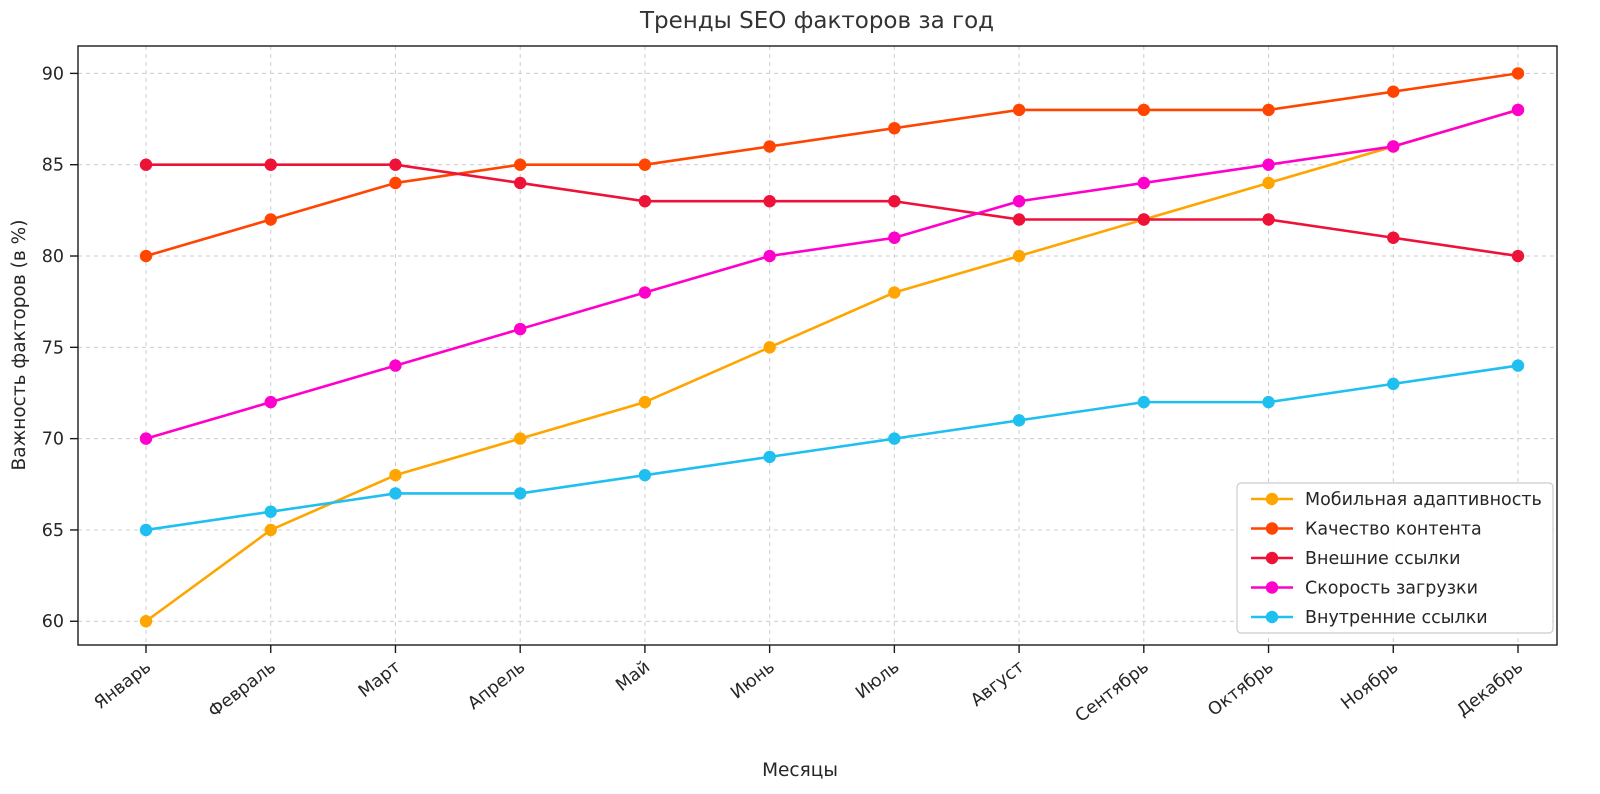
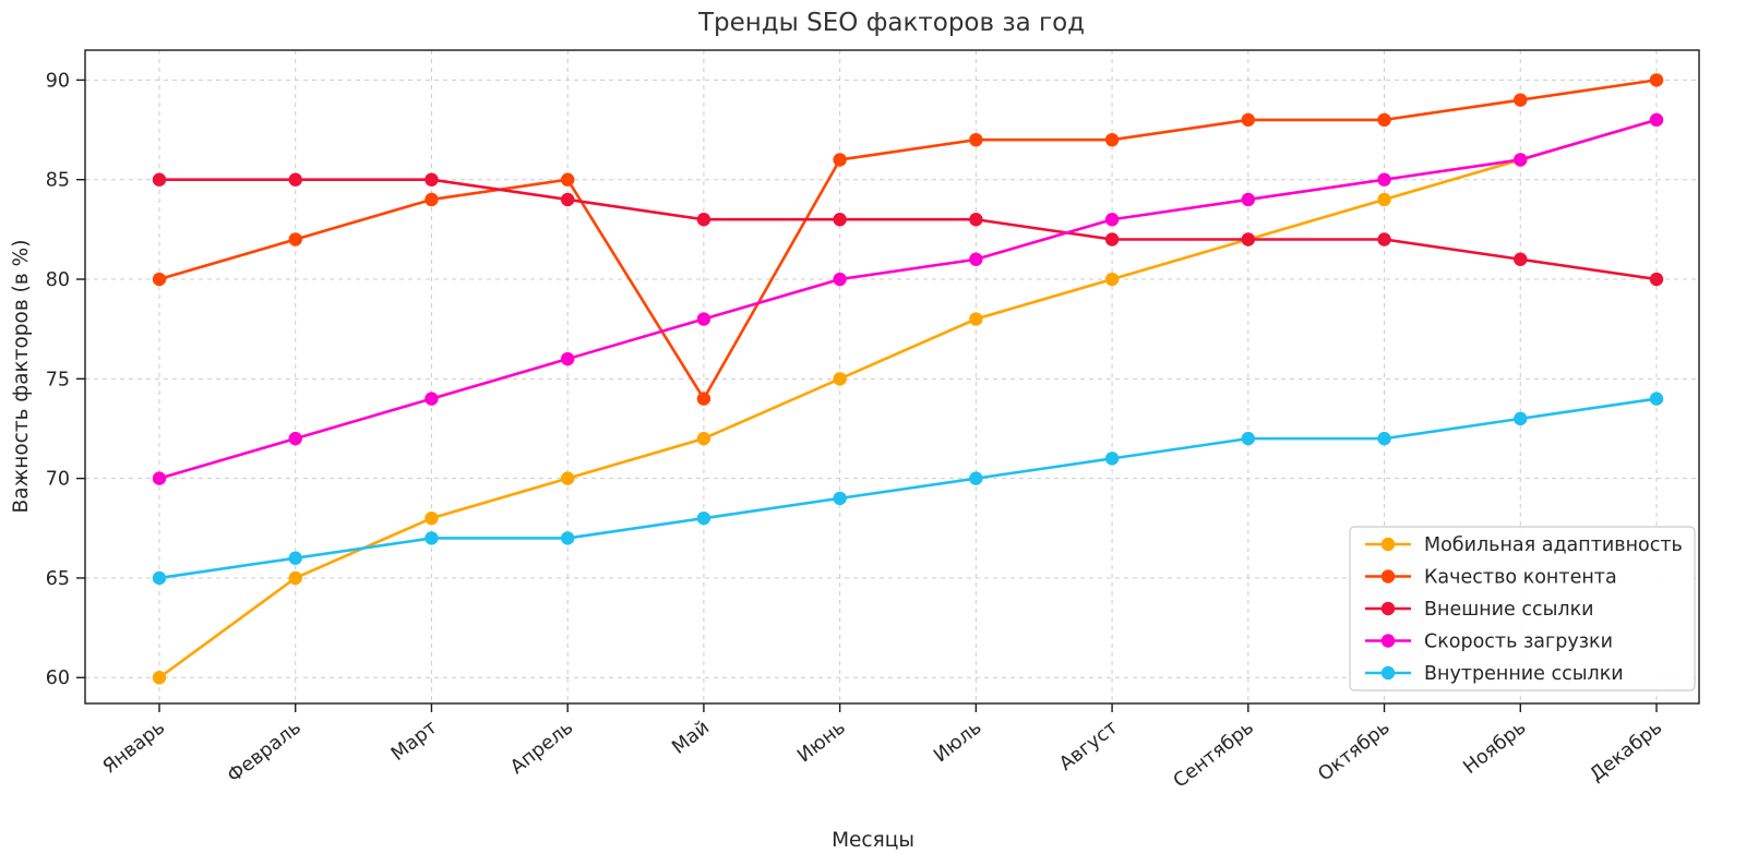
Качество контента/Май: 85 -> 74
Качество контента/Август: 88 -> 87
